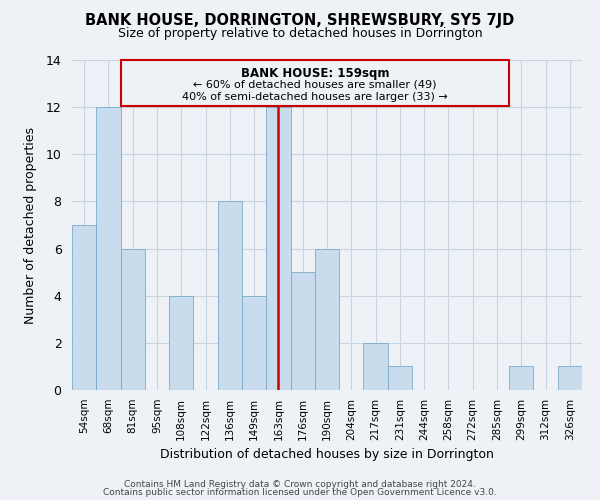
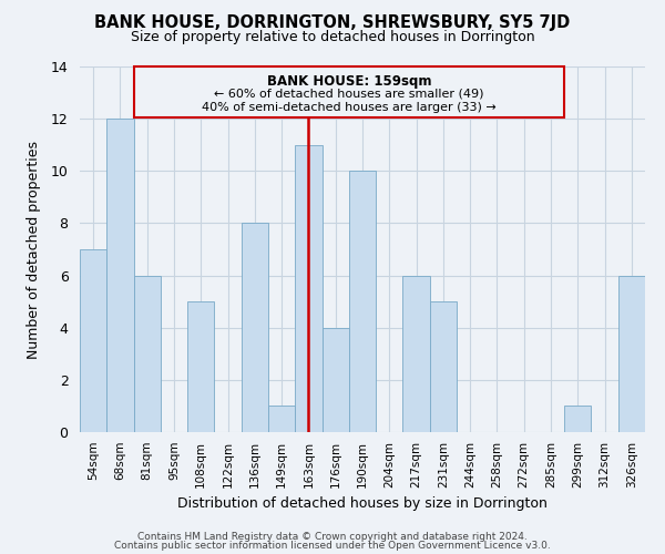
108sqm: 4 -> 5
149sqm: 4 -> 1
163sqm: 12 -> 11
176sqm: 5 -> 4
190sqm: 6 -> 10
217sqm: 2 -> 6
231sqm: 1 -> 5
326sqm: 1 -> 6
